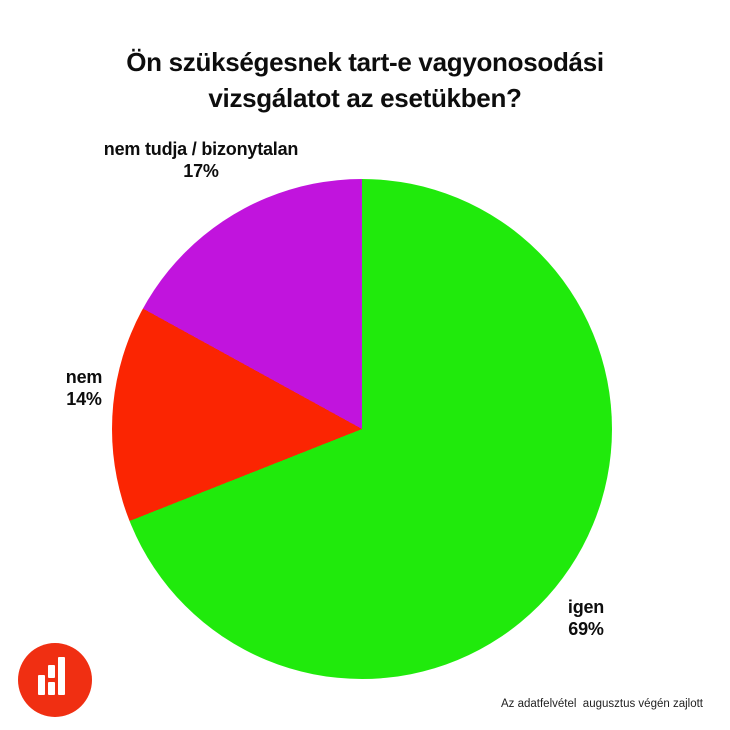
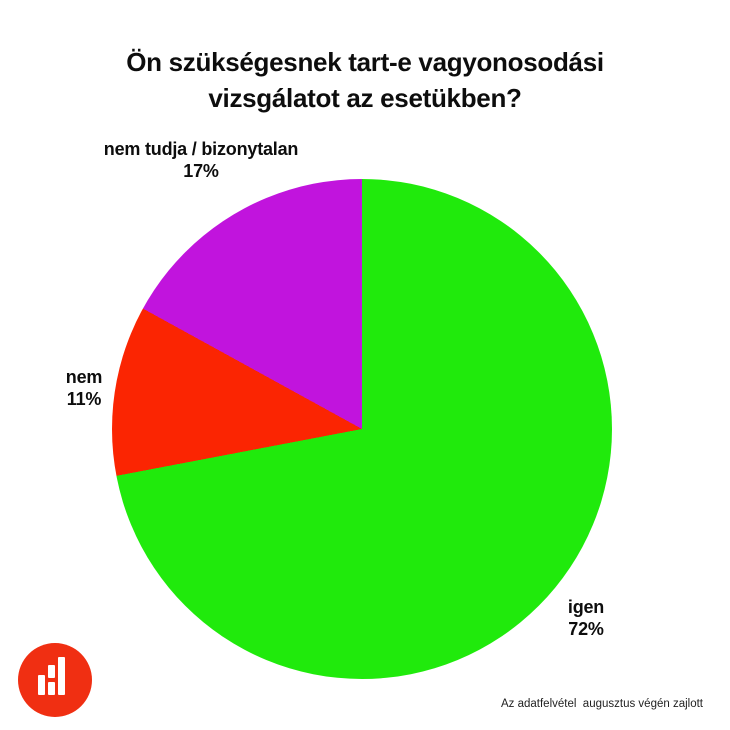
igen: 69% -> 72%
nem: 14% -> 11%
